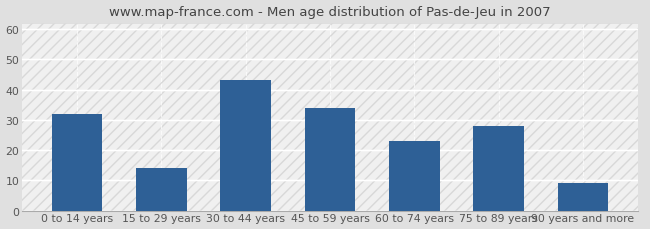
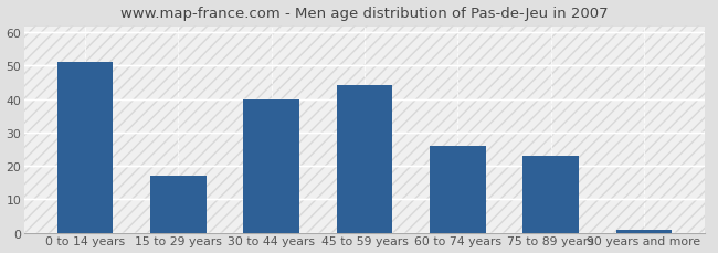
0 to 14 years: 32 -> 51
15 to 29 years: 14 -> 17
30 to 44 years: 43 -> 40
45 to 59 years: 34 -> 44
60 to 74 years: 23 -> 26
75 to 89 years: 28 -> 23
90 years and more: 9 -> 1
